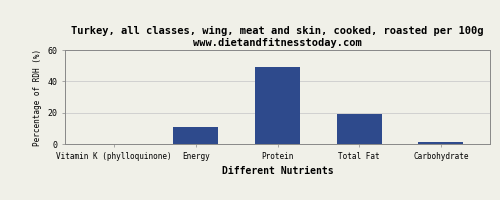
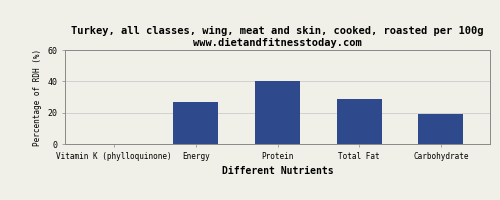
Energy: 11 -> 27
Protein: 49 -> 40
Total Fat: 19 -> 29
Carbohydrate: 1 -> 19
